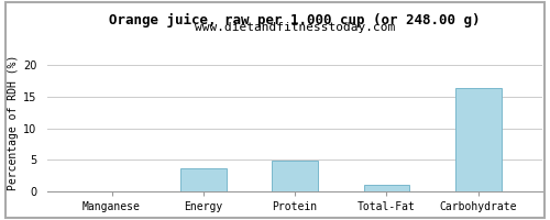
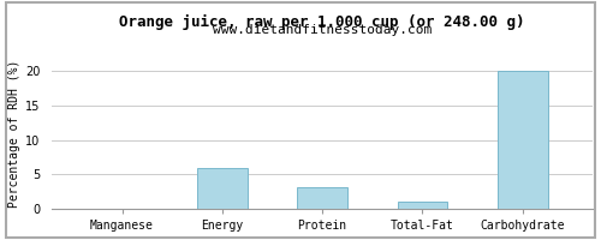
Energy: 3.6 -> 6.0
Protein: 4.8 -> 3.2
Carbohydrate: 16.4 -> 20.0
